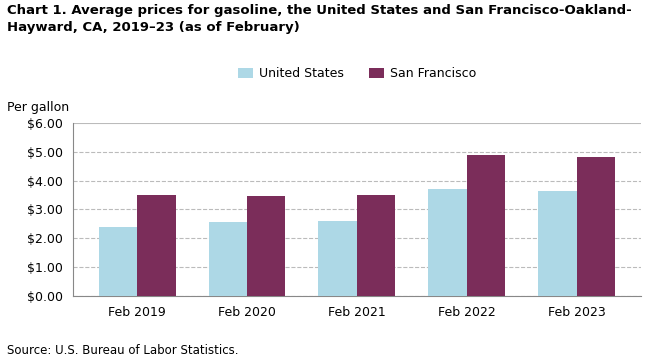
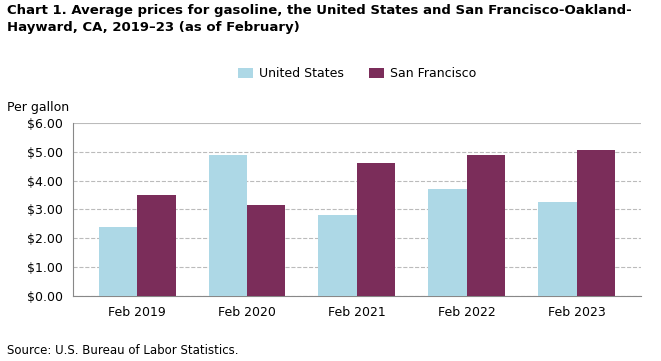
United States/Feb 2020: $2.57 -> $4.90
San Francisco/Feb 2020: $3.46 -> $3.15
United States/Feb 2021: $2.60 -> $2.80
San Francisco/Feb 2021: $3.50 -> $4.60
United States/Feb 2023: $3.65 -> $3.25
San Francisco/Feb 2023: $4.82 -> $5.05
